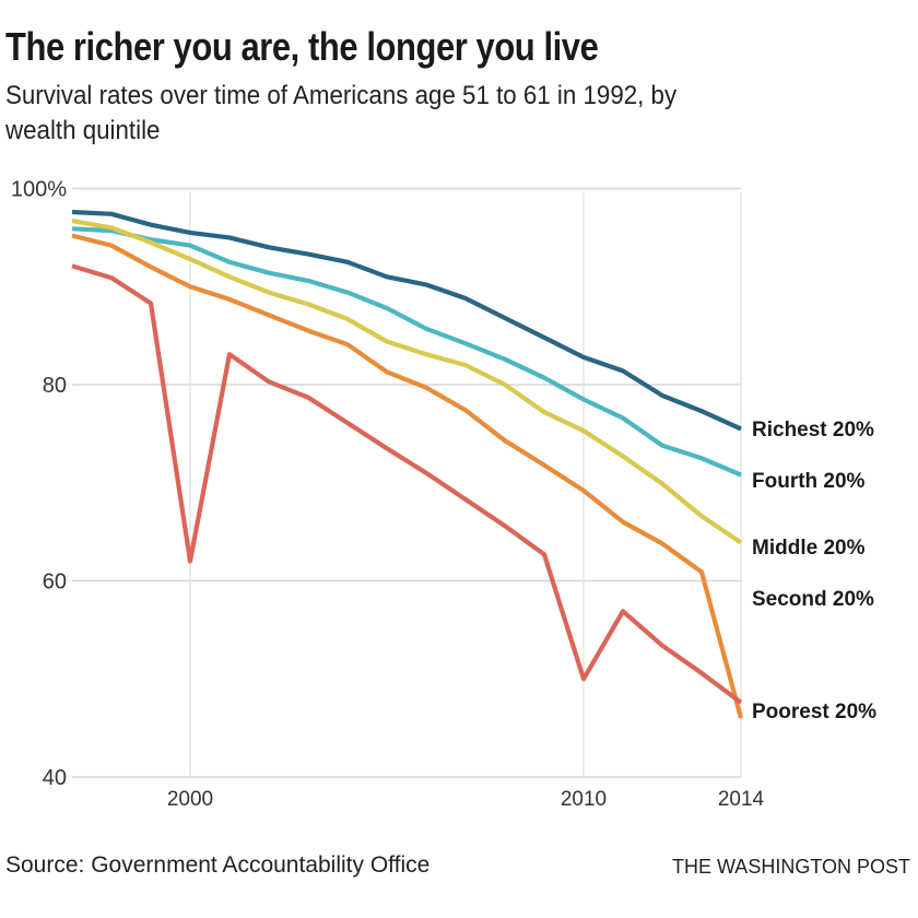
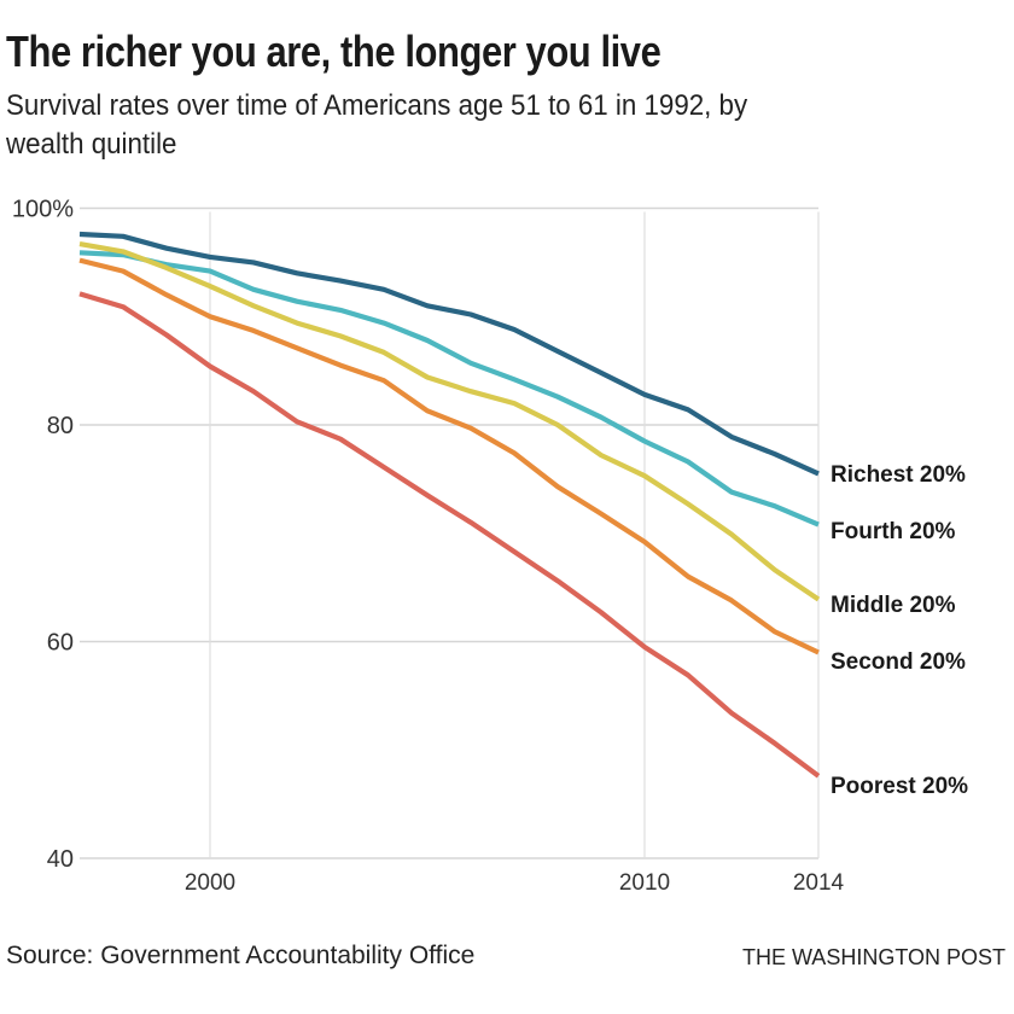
Poorest 20%/2000: 62% -> 85%
Poorest 20%/2010: 50% -> 60%
Second 20%/2014: 46% -> 59%
